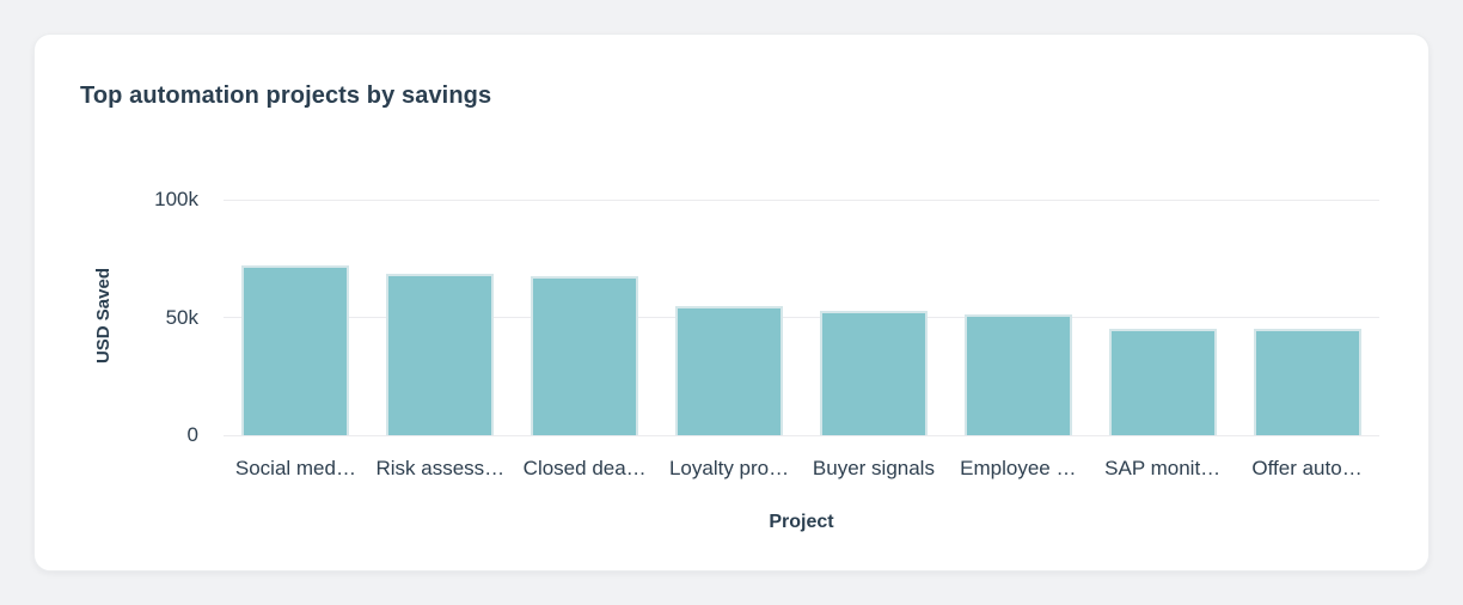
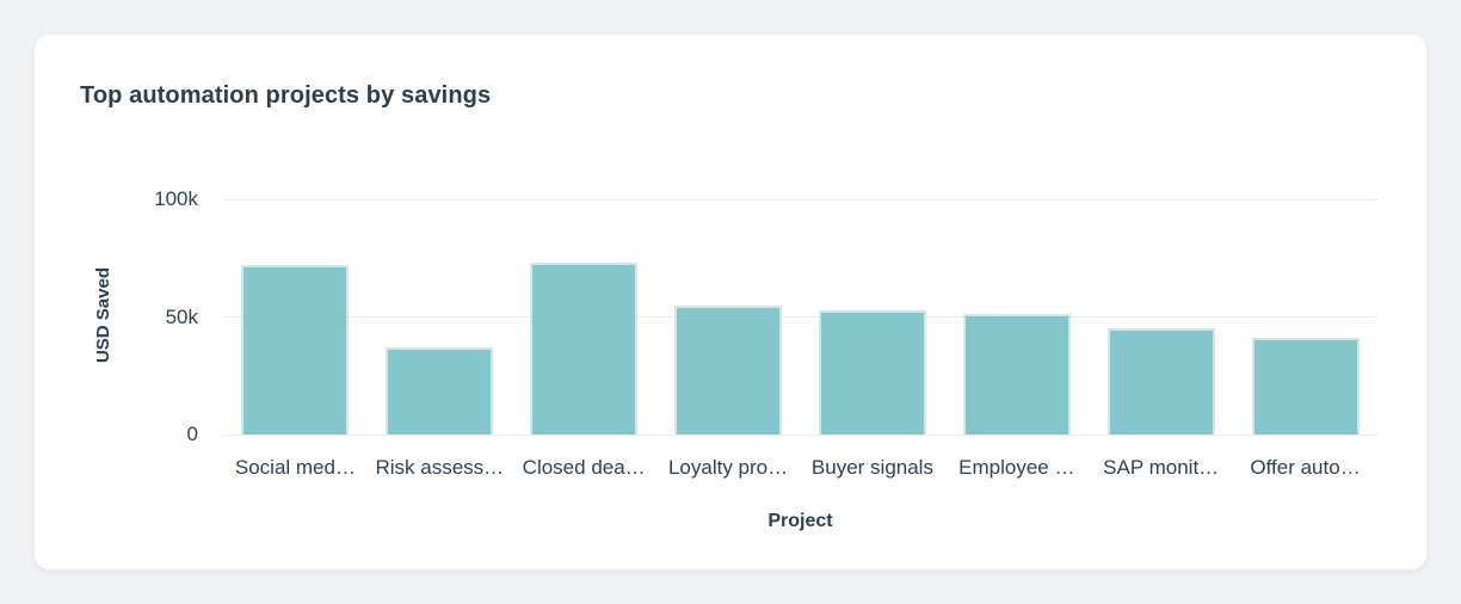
Risk assess…: 68k -> 37k
Closed dea…: 68k -> 73k
Offer auto…: 45k -> 41k
